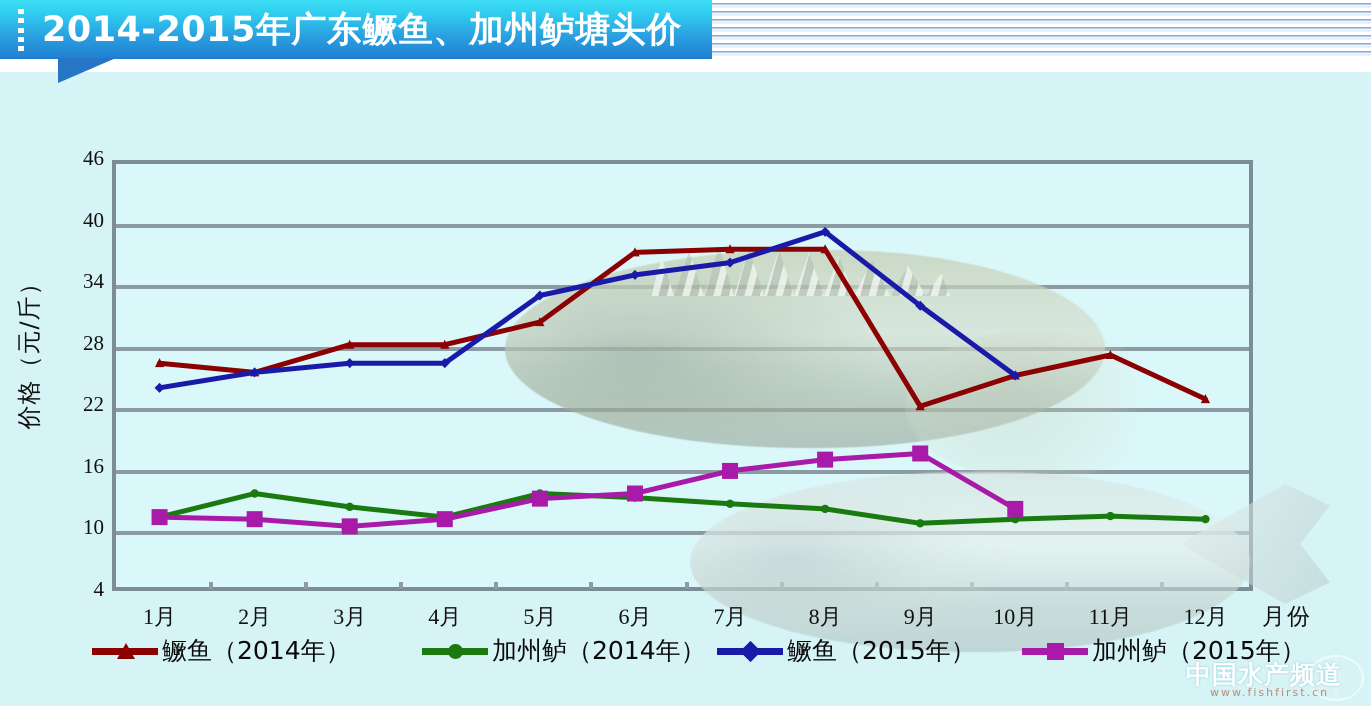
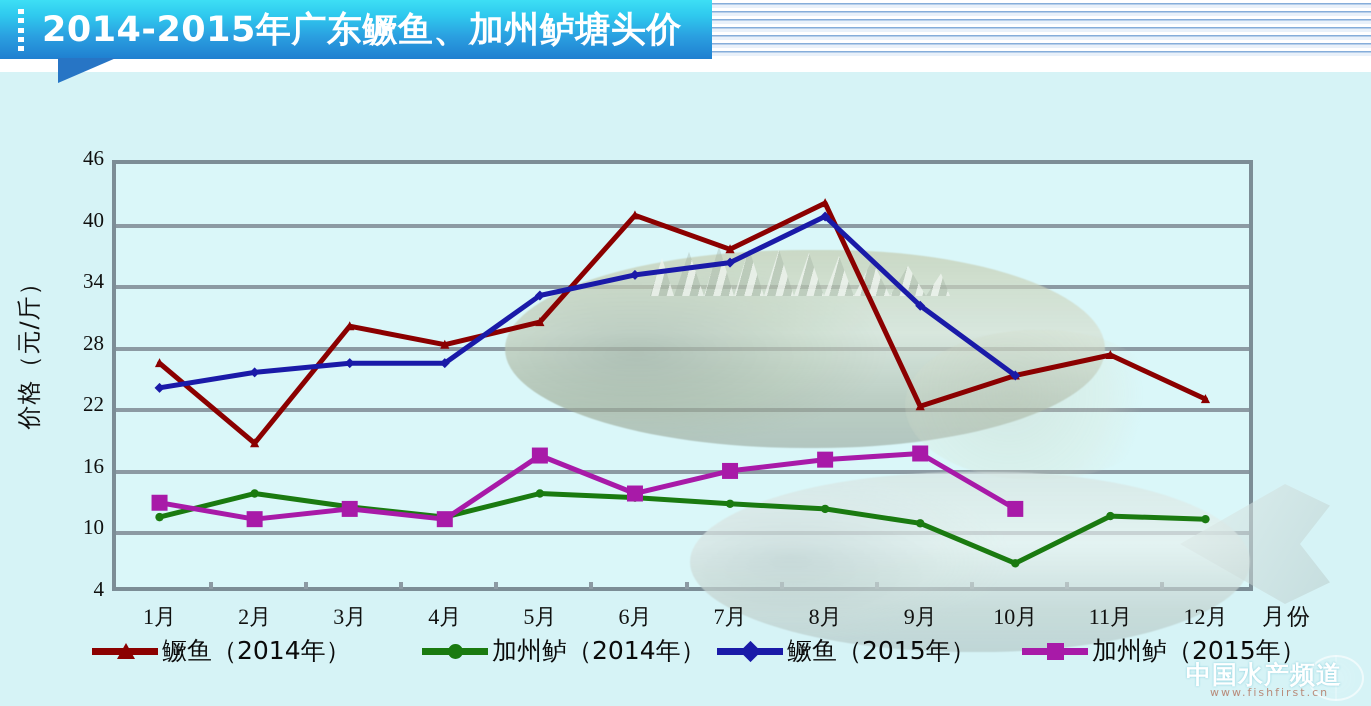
加州鲈（2015年）/1月: 11.2 -> 12.6
鳜鱼（2014年）/2月: 25.3 -> 18.4
鳜鱼（2014年）/3月: 28.0 -> 29.8
加州鲈（2015年）/3月: 10.3 -> 12.0
加州鲈（2015年）/5月: 13.0 -> 17.2
鳜鱼（2014年）/6月: 37.0 -> 40.6
鳜鱼（2014年）/8月: 37.3 -> 41.8
鳜鱼（2015年）/8月: 39.0 -> 40.5
加州鲈（2014年）/10月: 11.0 -> 6.7
